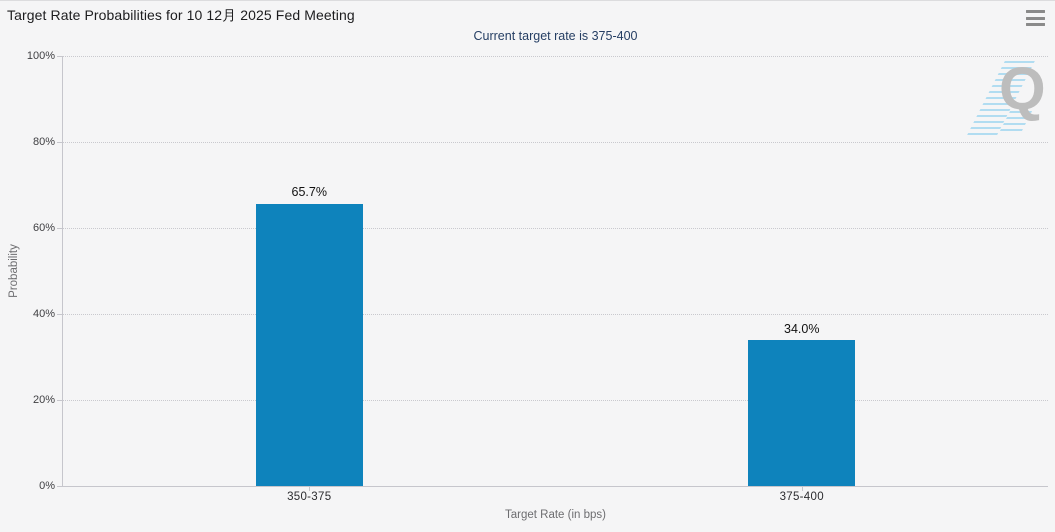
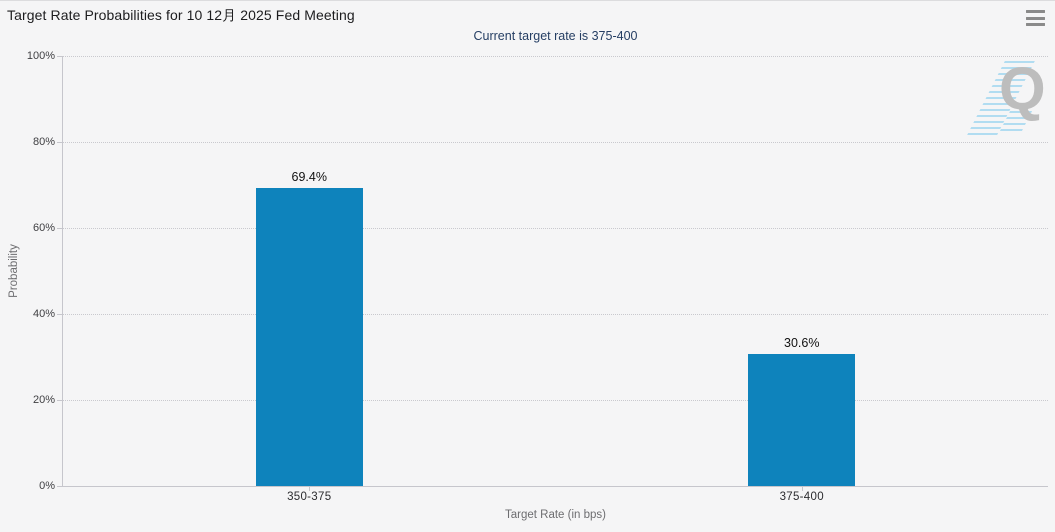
350-375: 65.7% -> 69.4%
375-400: 34.0% -> 30.6%
